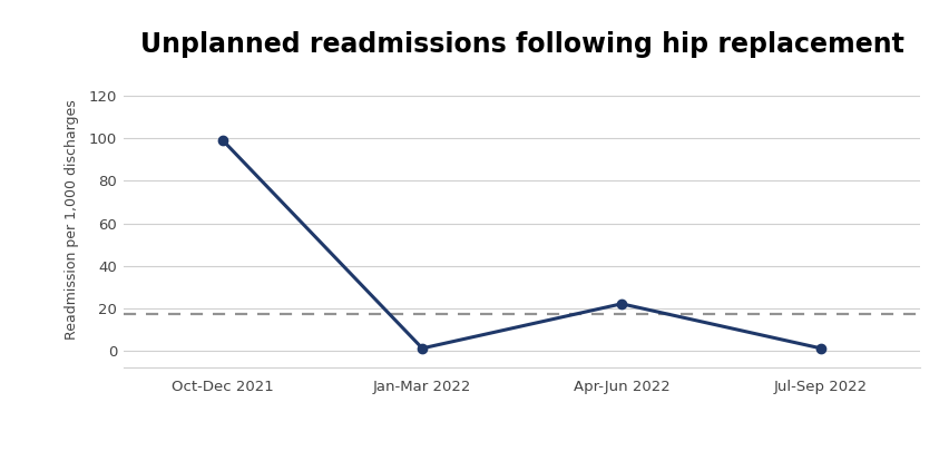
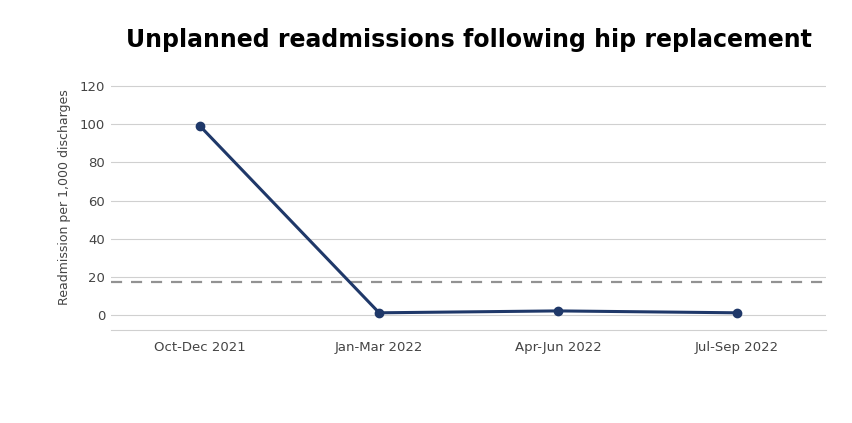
Apr-Jun 2022: 22 -> 2
